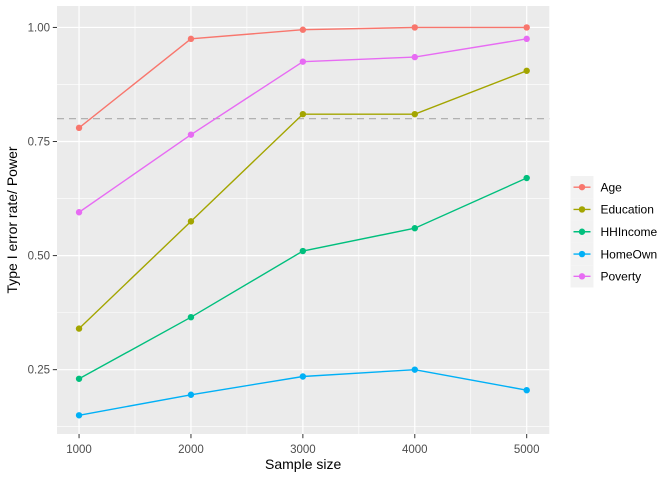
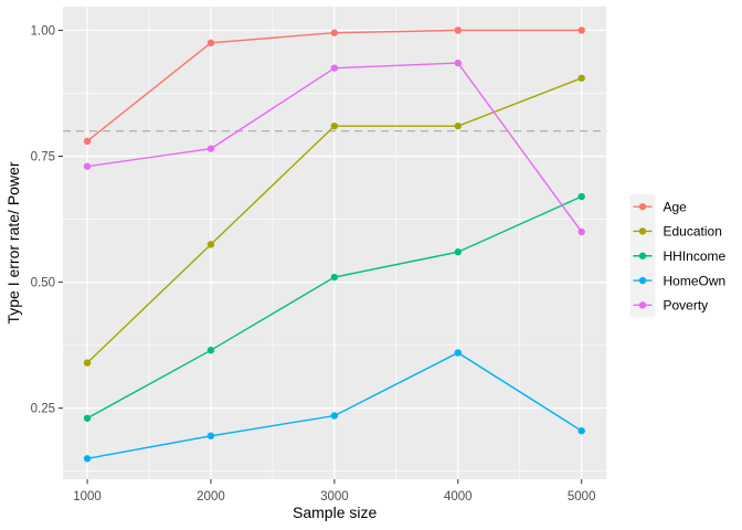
Poverty/1000: 0.59 -> 0.73
HomeOwn/4000: 0.25 -> 0.36
Poverty/5000: 0.97 -> 0.60
